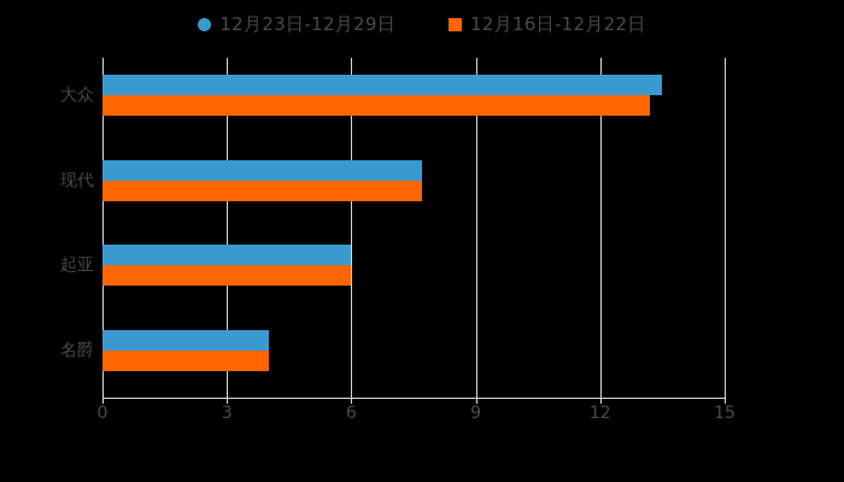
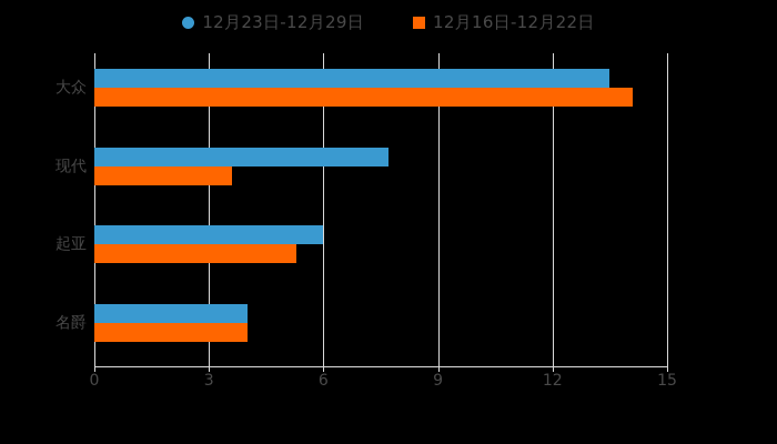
12月16日-12月22日/大众: 13.2 -> 14.1
12月16日-12月22日/现代: 7.7 -> 3.6
12月16日-12月22日/起亚: 6.0 -> 5.3
